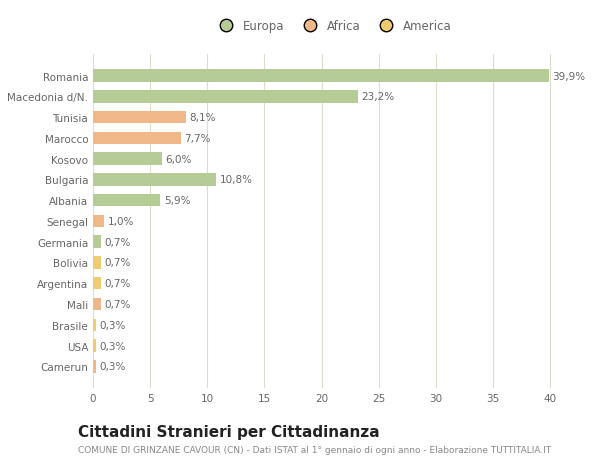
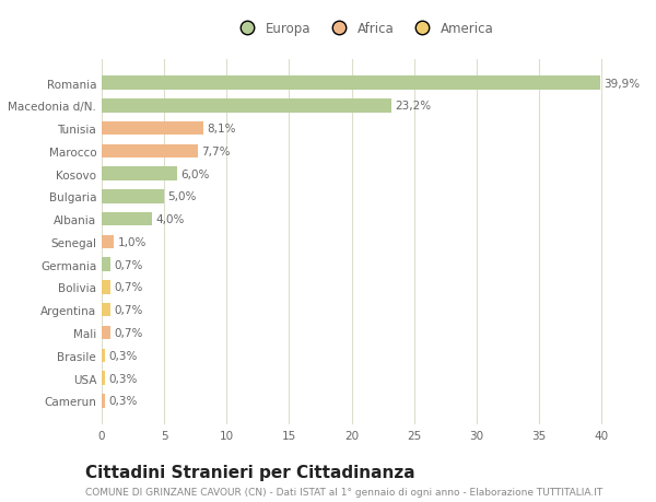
Bulgaria: 10,8% -> 5,0%
Albania: 5,9% -> 4,0%
